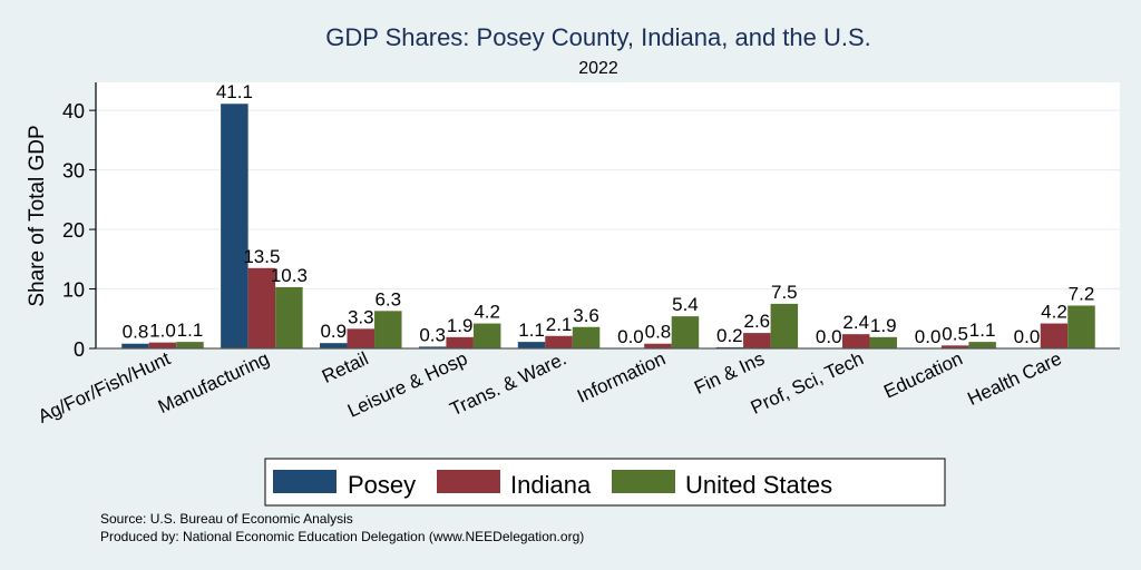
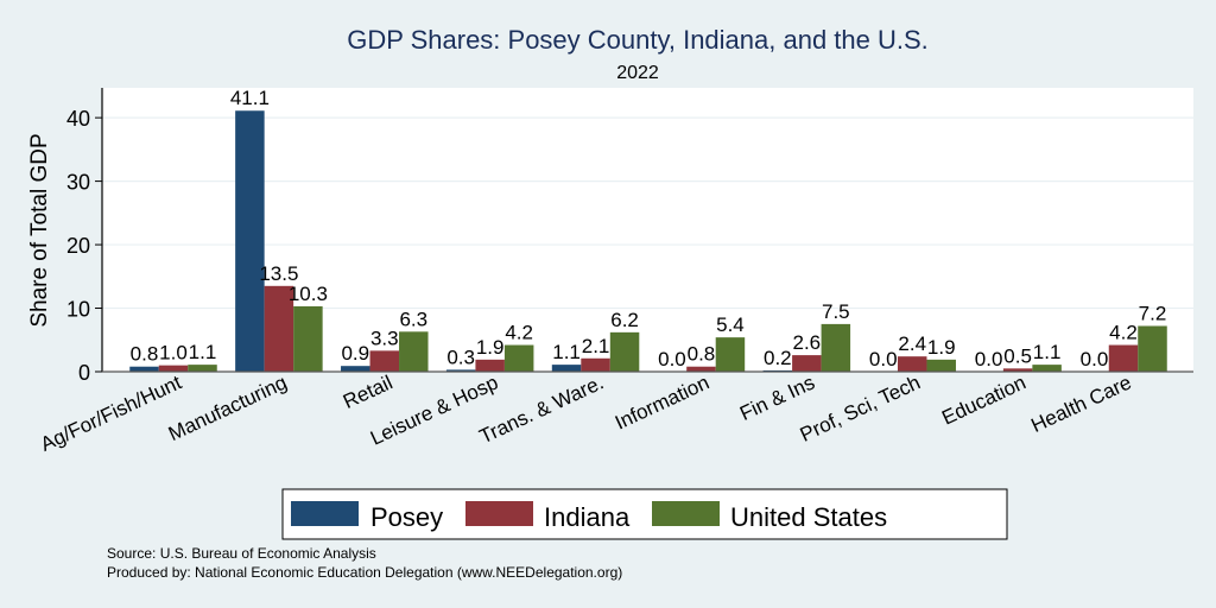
United States/Trans. & Ware.: 3.6 -> 6.2
